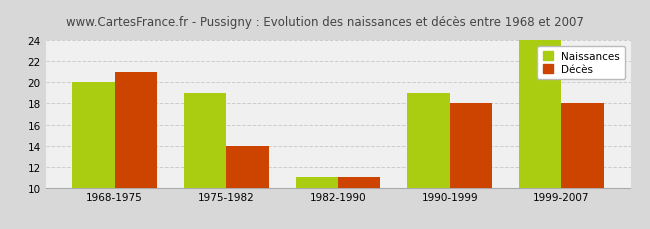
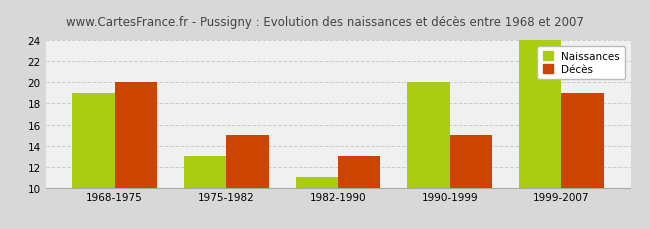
Naissances/1968-1975: 20 -> 19
Décès/1968-1975: 21 -> 20
Naissances/1975-1982: 19 -> 13
Décès/1975-1982: 14 -> 15
Décès/1982-1990: 11 -> 13
Naissances/1990-1999: 19 -> 20
Décès/1990-1999: 18 -> 15
Décès/1999-2007: 18 -> 19
